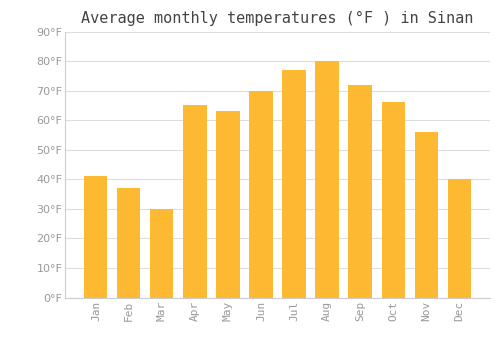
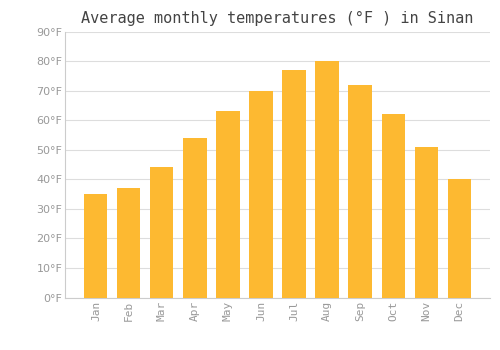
Jan: 41°F -> 35°F
Mar: 30°F -> 44°F
Apr: 65°F -> 54°F
Oct: 66°F -> 62°F
Nov: 56°F -> 51°F
